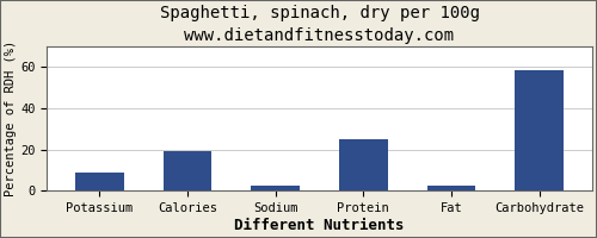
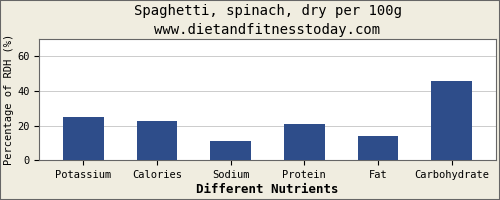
Potassium: 9 -> 25
Calories: 20 -> 23
Sodium: 2 -> 11
Protein: 25 -> 21
Fat: 2 -> 14
Carbohydrate: 58 -> 46
